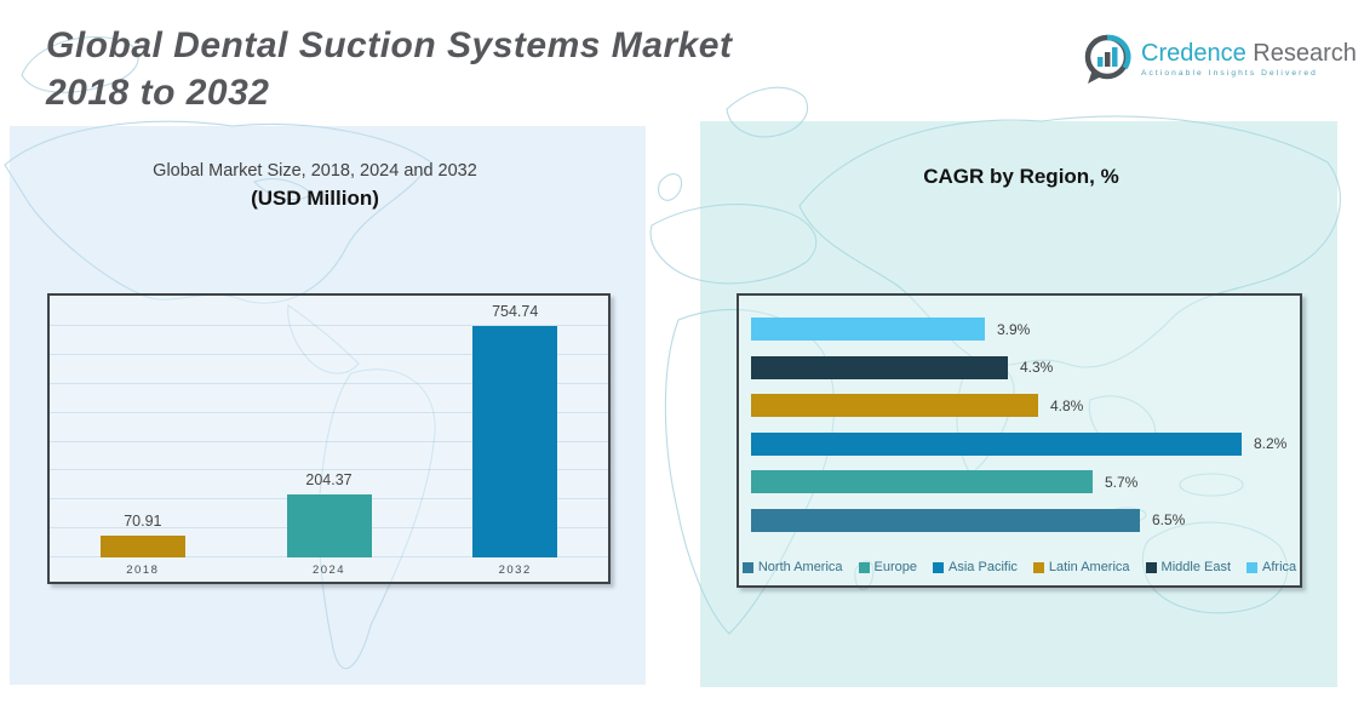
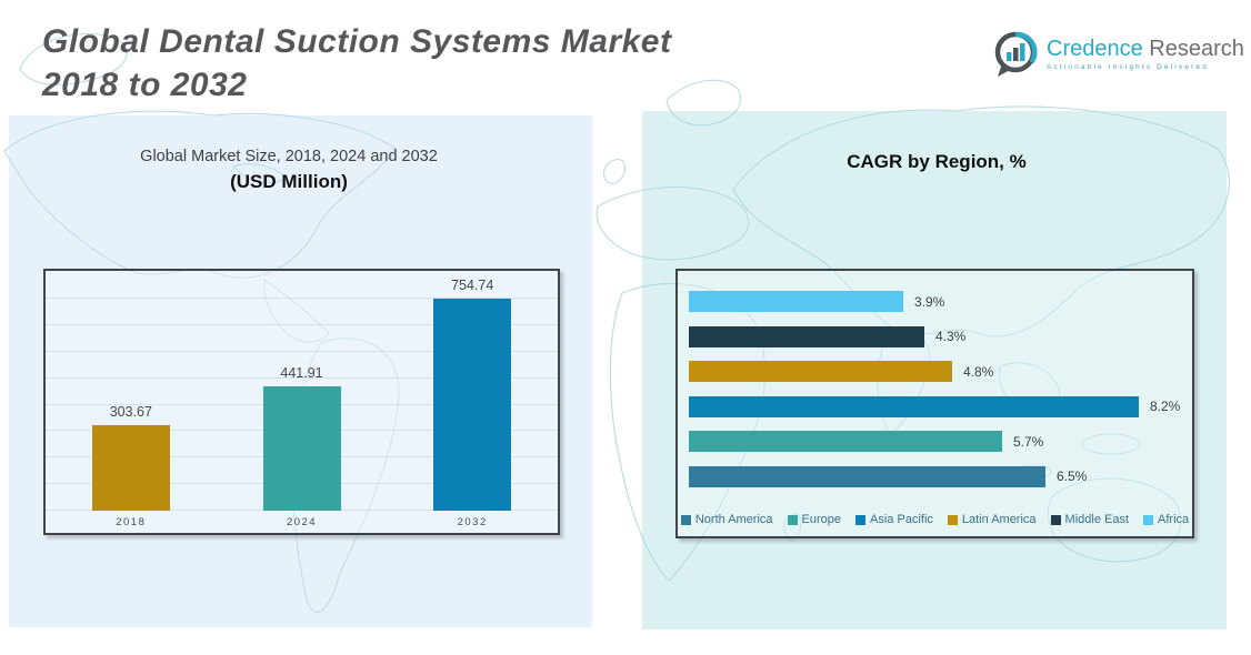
Global Market Size, 2018, 2024 and 2032 (USD Million)/2018: 70.91 -> 303.67
Global Market Size, 2018, 2024 and 2032 (USD Million)/2024: 204.37 -> 441.91
